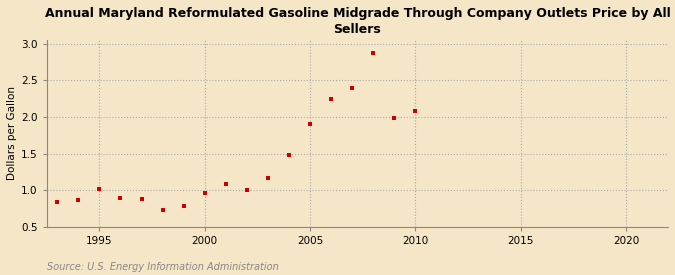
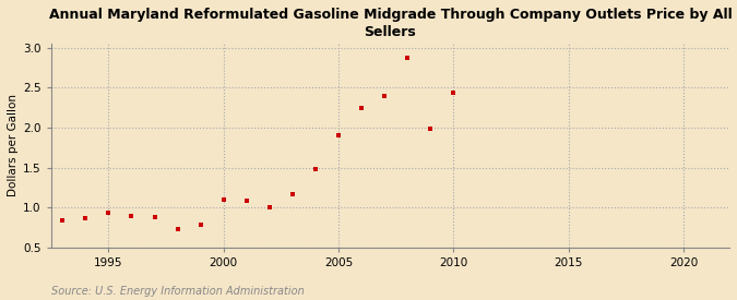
1995: 1.02 -> 0.94
2000: 0.96 -> 1.10
2010: 2.08 -> 2.43
